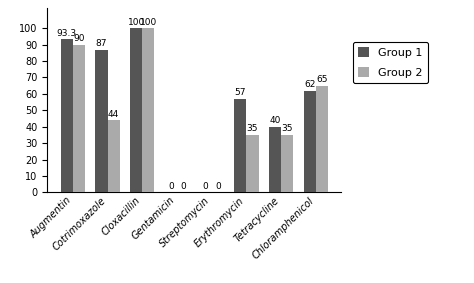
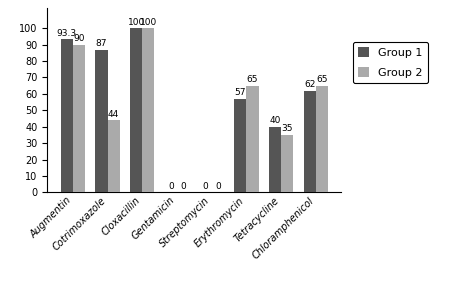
Group 2/Erythromycin: 35 -> 65
